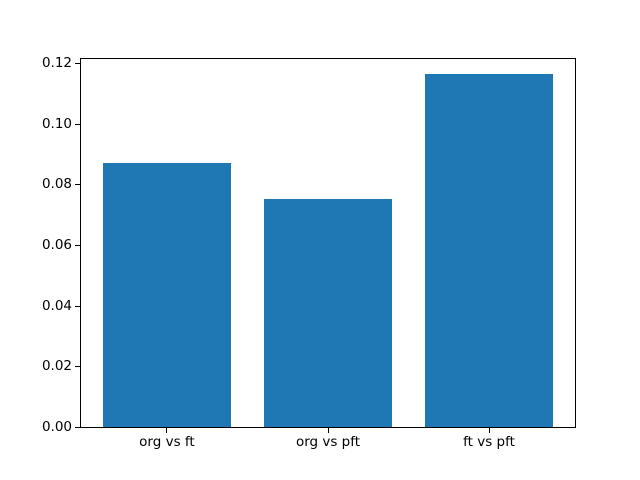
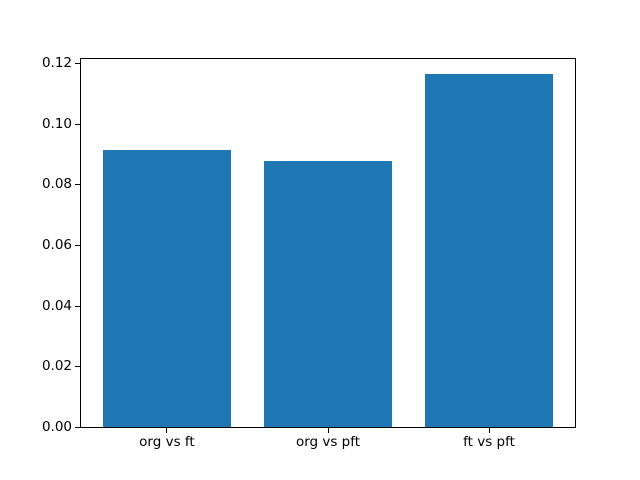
org vs ft: 0.087 -> 0.091
org vs pft: 0.075 -> 0.088
